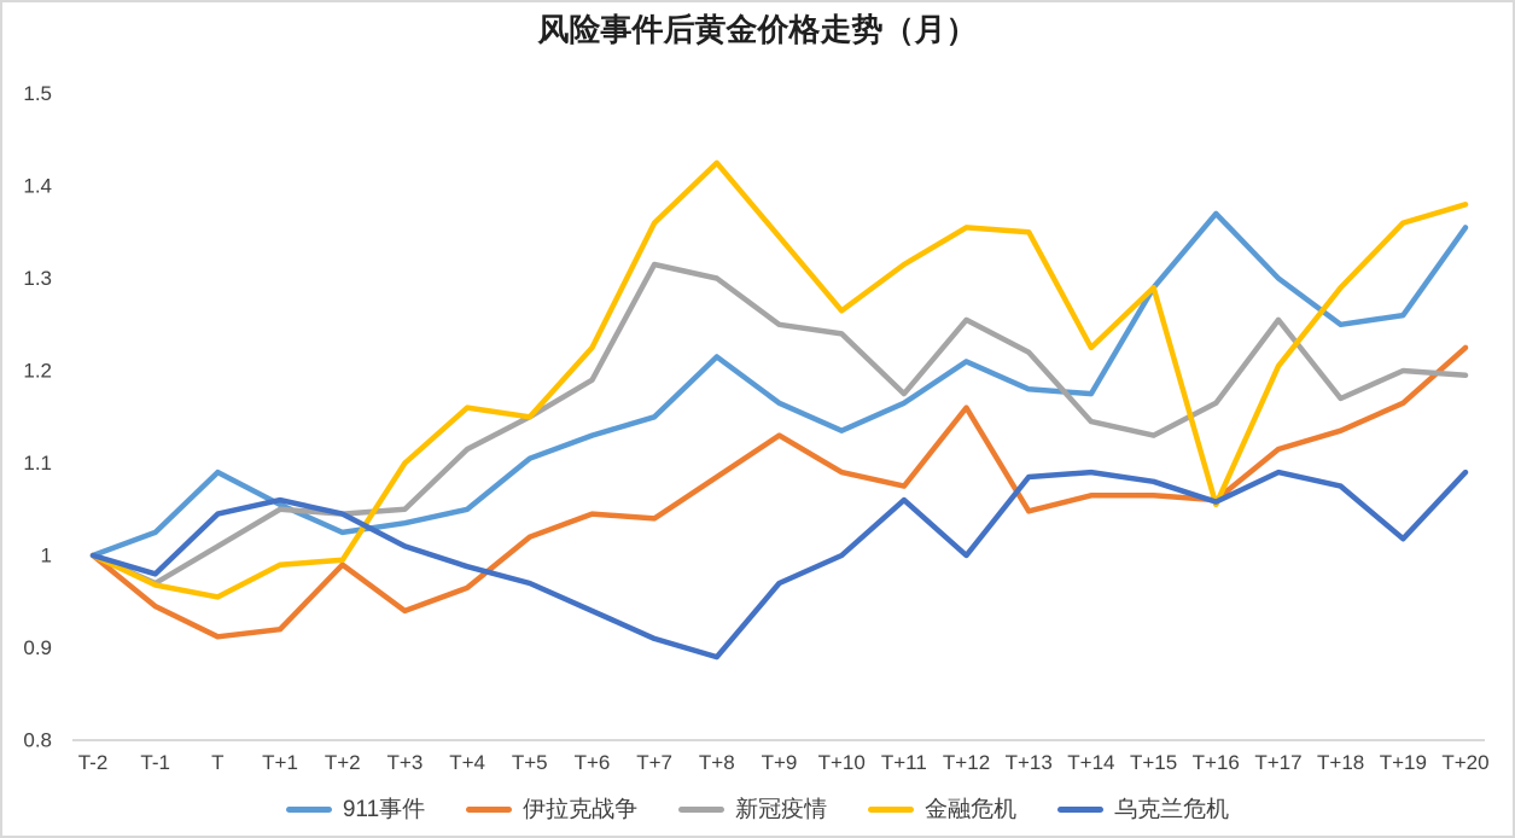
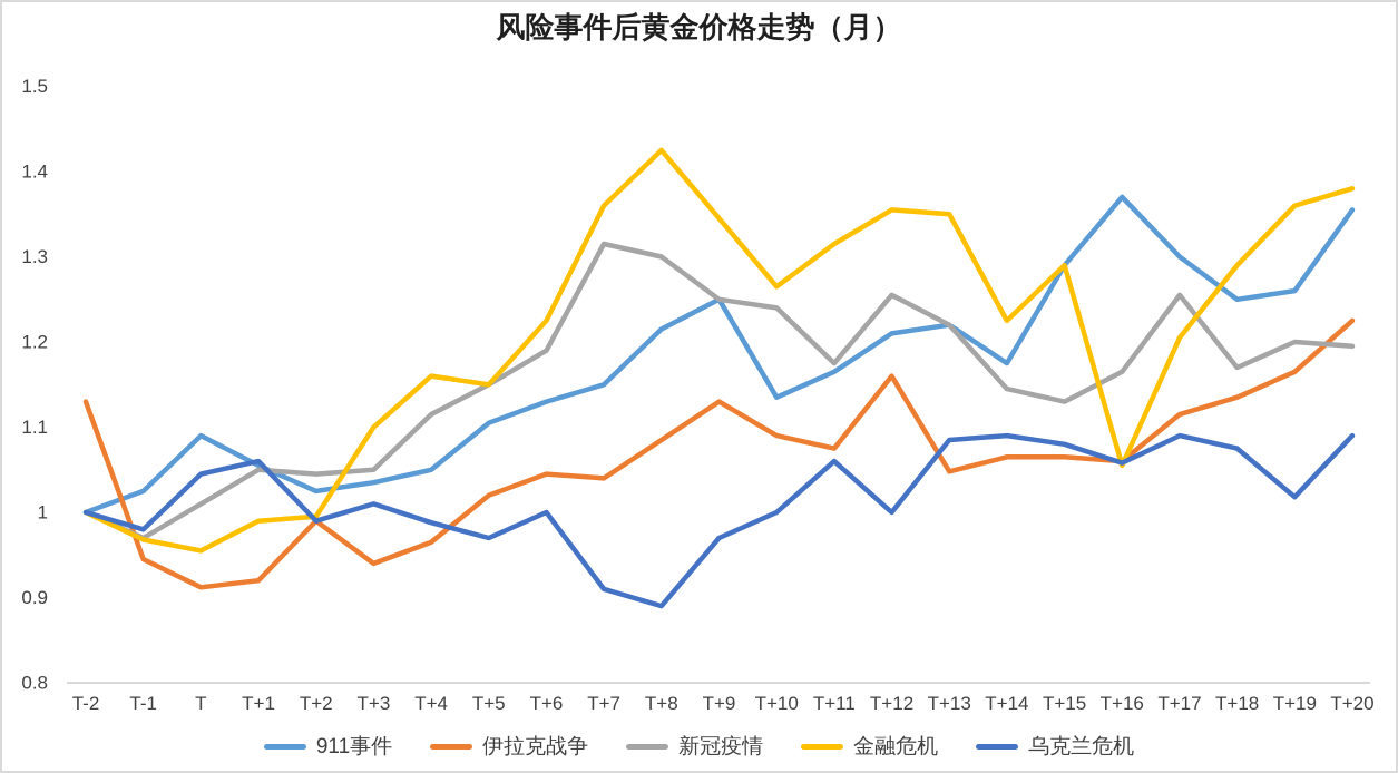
伊拉克战争/T-2: 1.00 -> 1.13
乌克兰危机/T+2: 1.04 -> 0.99
乌克兰危机/T+6: 0.94 -> 1.00
911事件/T+9: 1.17 -> 1.25
911事件/T+13: 1.18 -> 1.22
